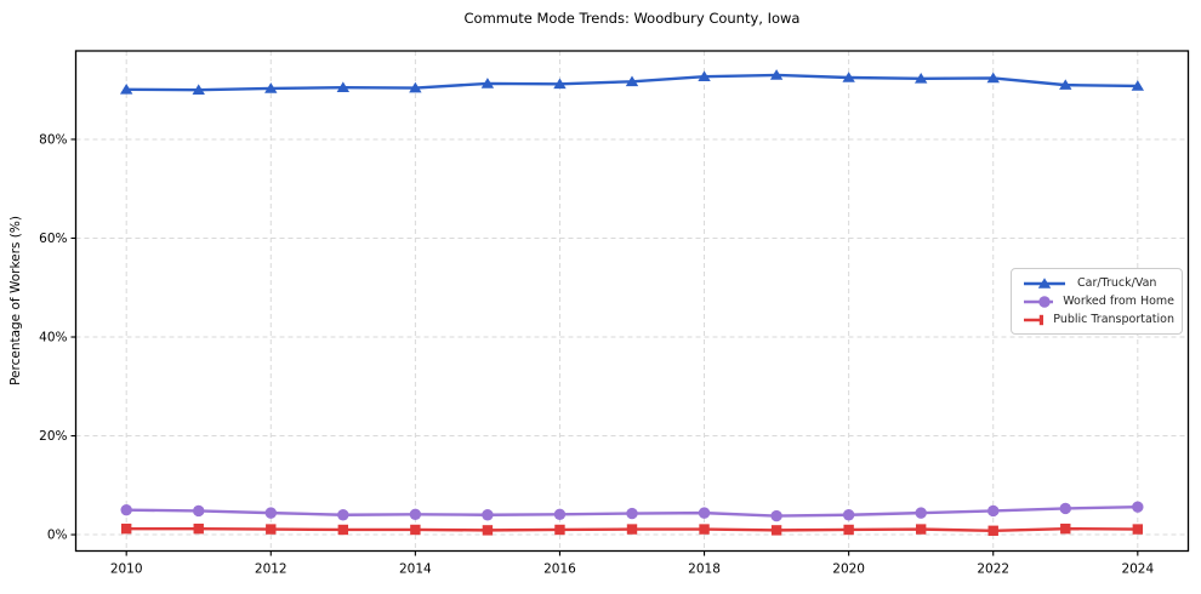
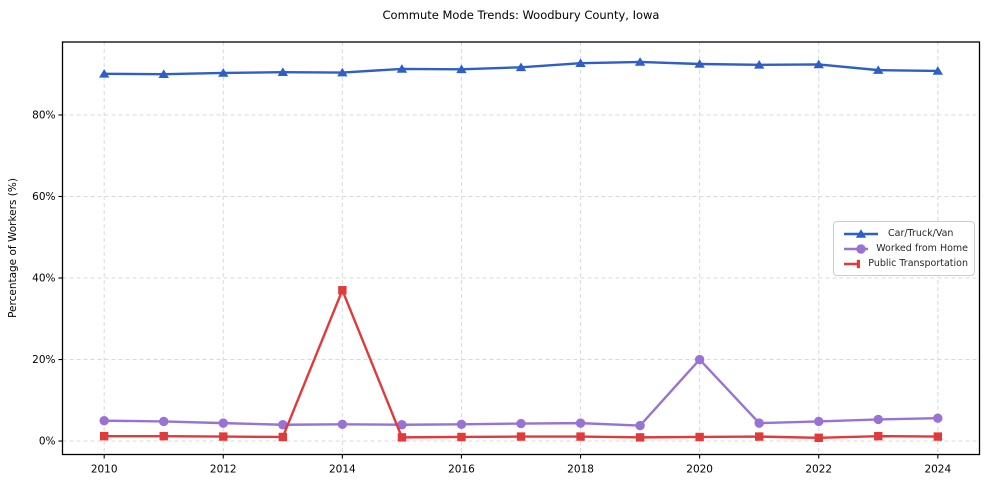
Public Transportation/2014: 1% -> 37%
Worked from Home/2020: 4% -> 20%
